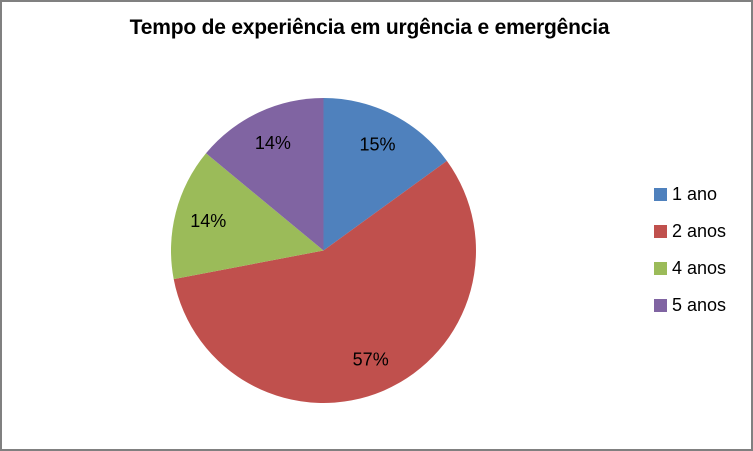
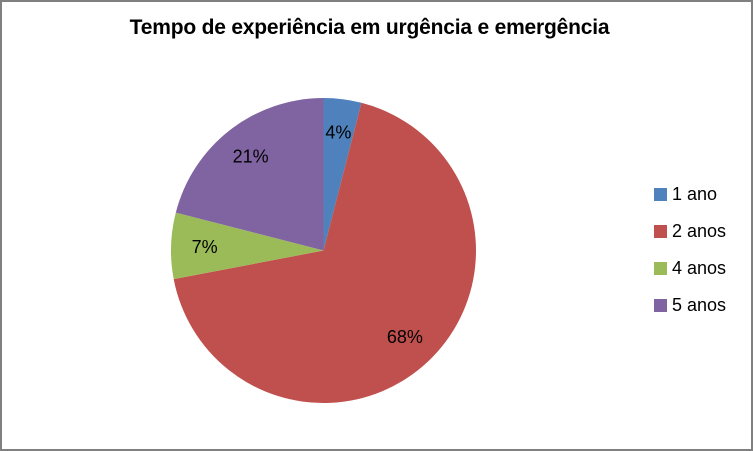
1 ano: 15% -> 4%
2 anos: 57% -> 68%
4 anos: 14% -> 7%
5 anos: 14% -> 21%
